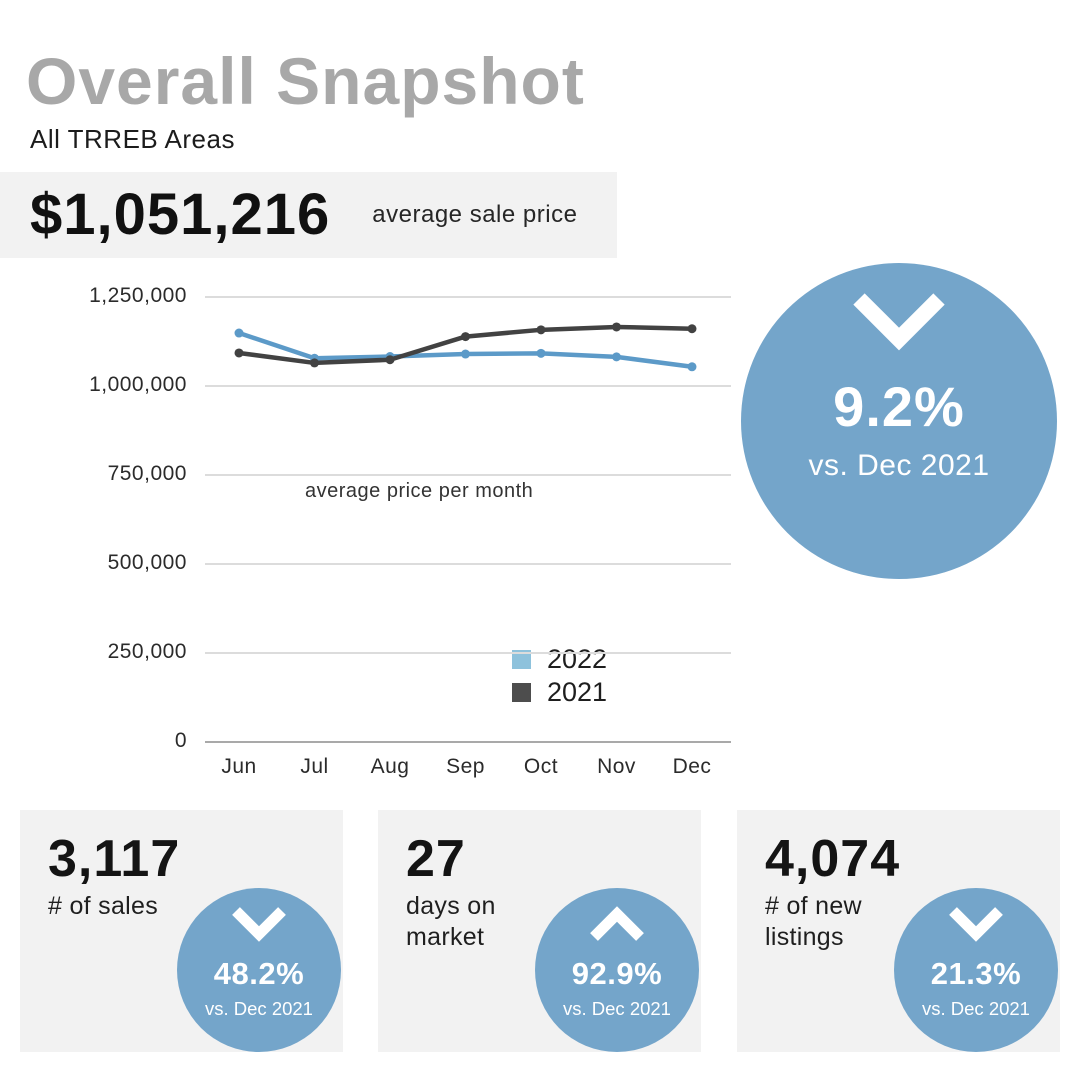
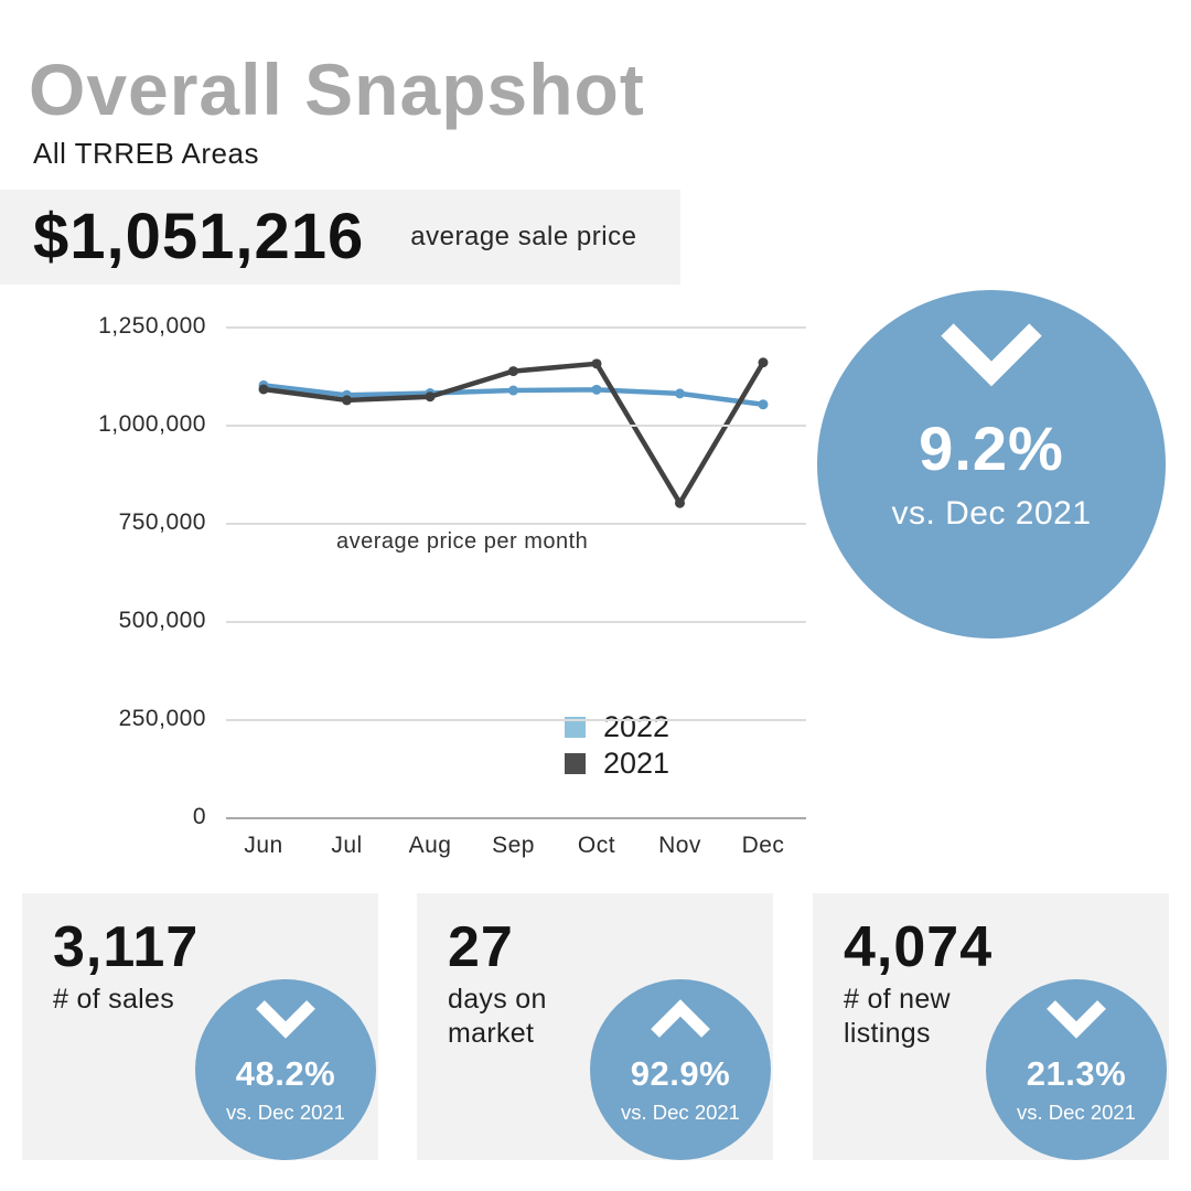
2022/Jun: 1150000 -> 1100000
2021/Nov: 1160000 -> 800000
